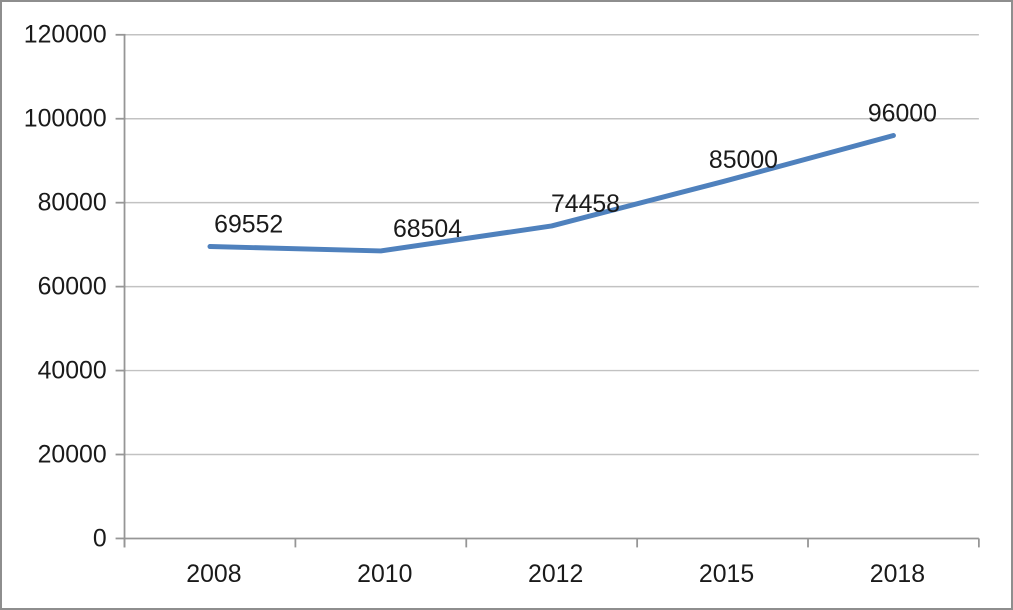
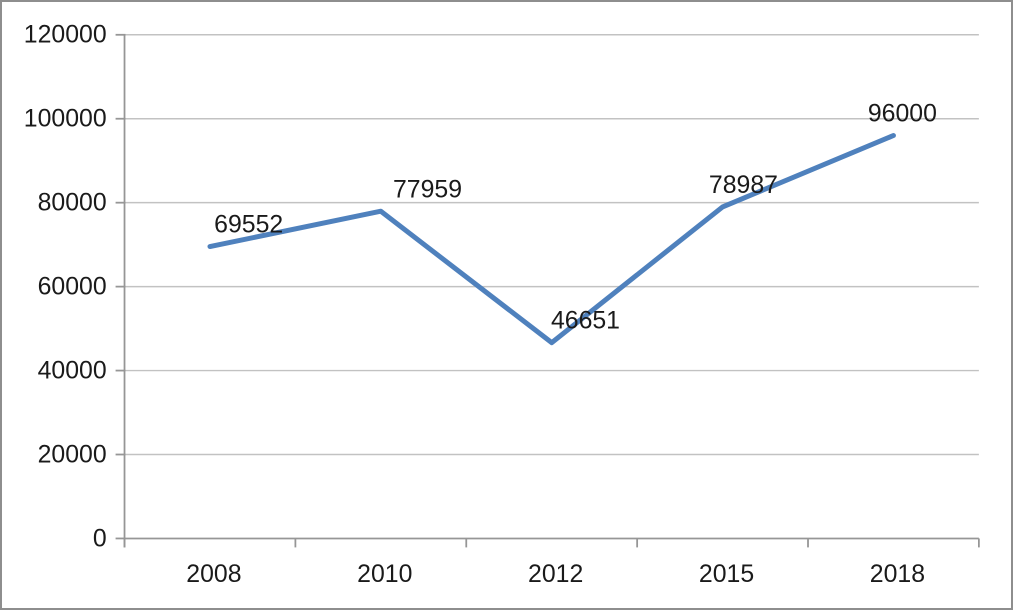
2010: 68504 -> 77959
2012: 74458 -> 46651
2015: 85000 -> 78987
